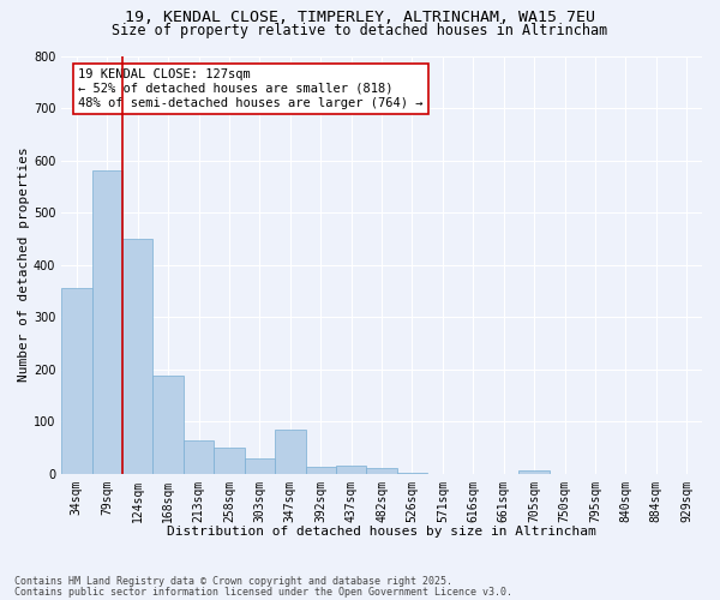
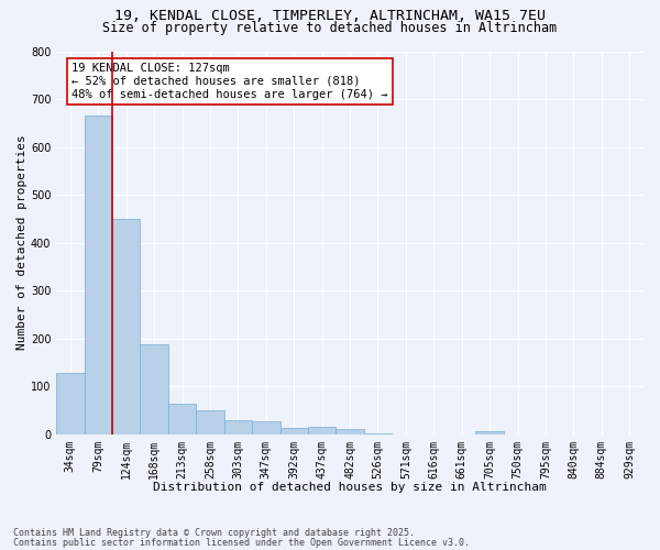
34sqm: 355 -> 127
79sqm: 580 -> 665
347sqm: 85 -> 27
